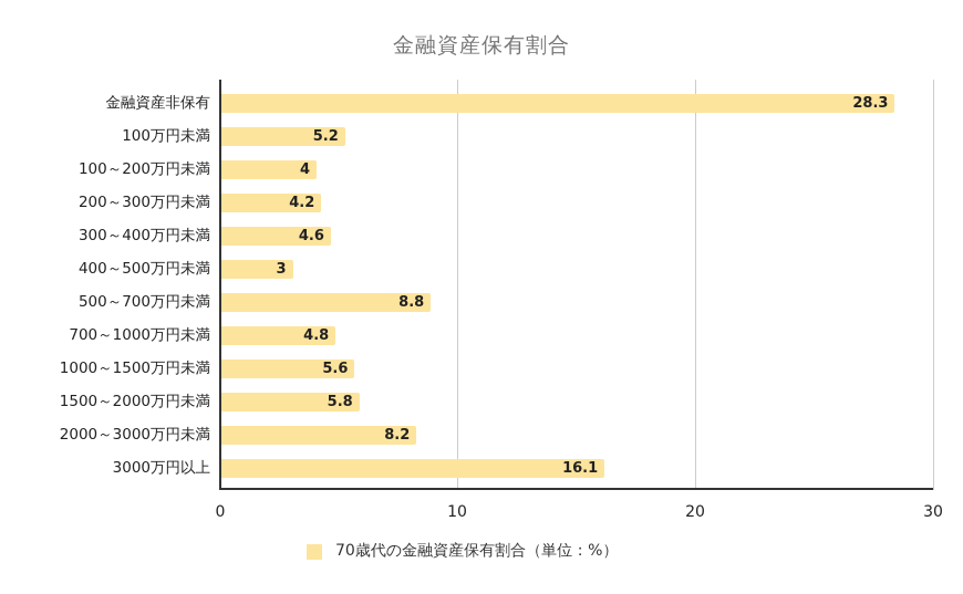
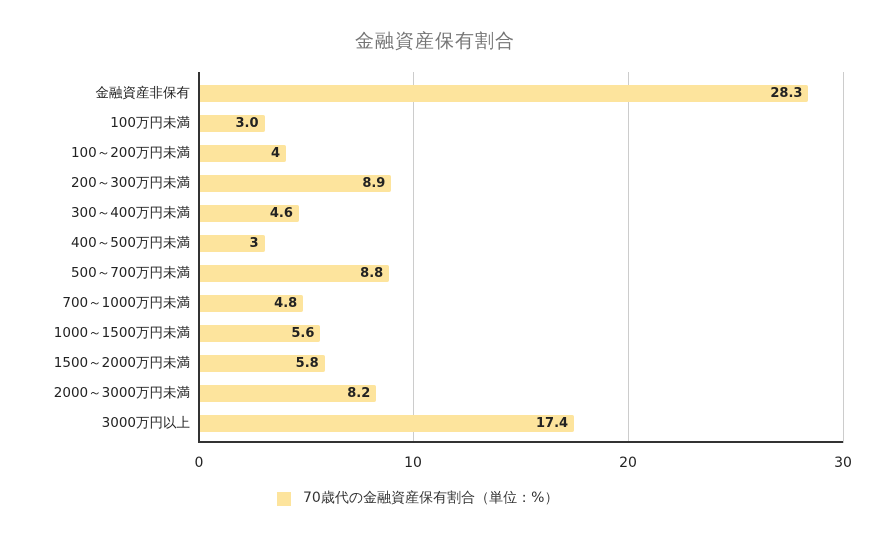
100万円未満: 5.2 -> 3.0
200～300万円未満: 4.2 -> 8.9
3000万円以上: 16.1 -> 17.4
